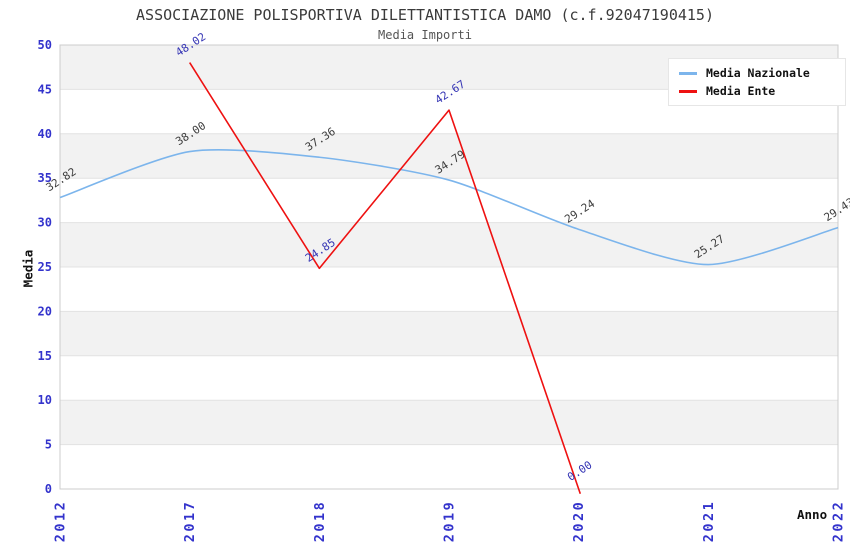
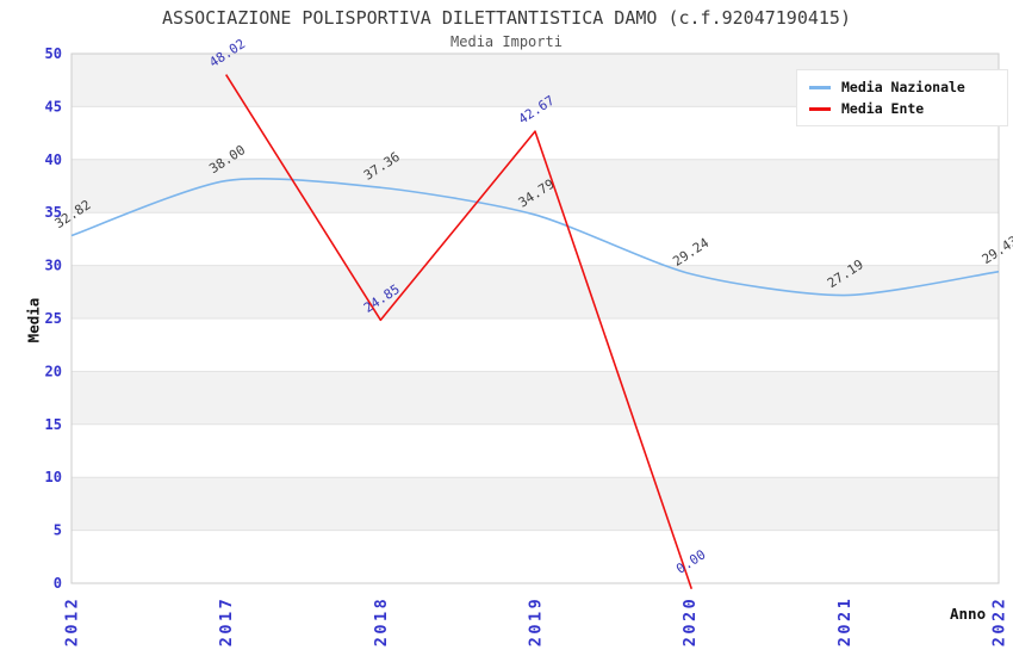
Media Nazionale/2021: 25.27 -> 27.19
